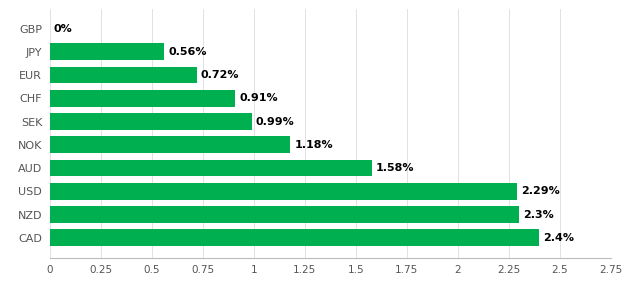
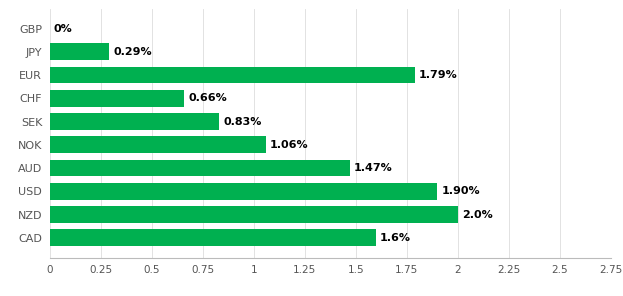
JPY: 0.56% -> 0.29%
EUR: 0.72% -> 1.79%
CHF: 0.91% -> 0.66%
SEK: 0.99% -> 0.83%
NOK: 1.18% -> 1.06%
AUD: 1.58% -> 1.47%
USD: 2.29% -> 1.90%
NZD: 2.3% -> 2.0%
CAD: 2.4% -> 1.6%
